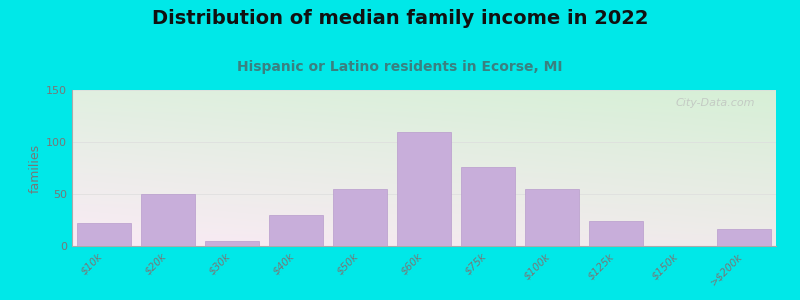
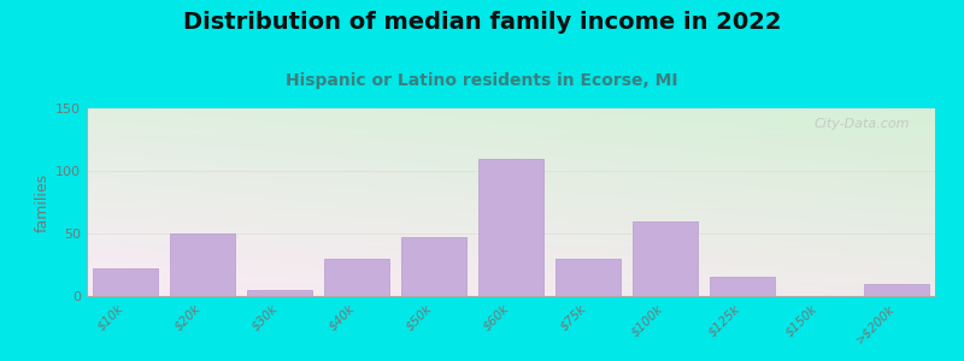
$50k: 55 -> 47
$75k: 76 -> 30
$100k: 55 -> 60
$125k: 24 -> 15
>$200k: 16 -> 10
